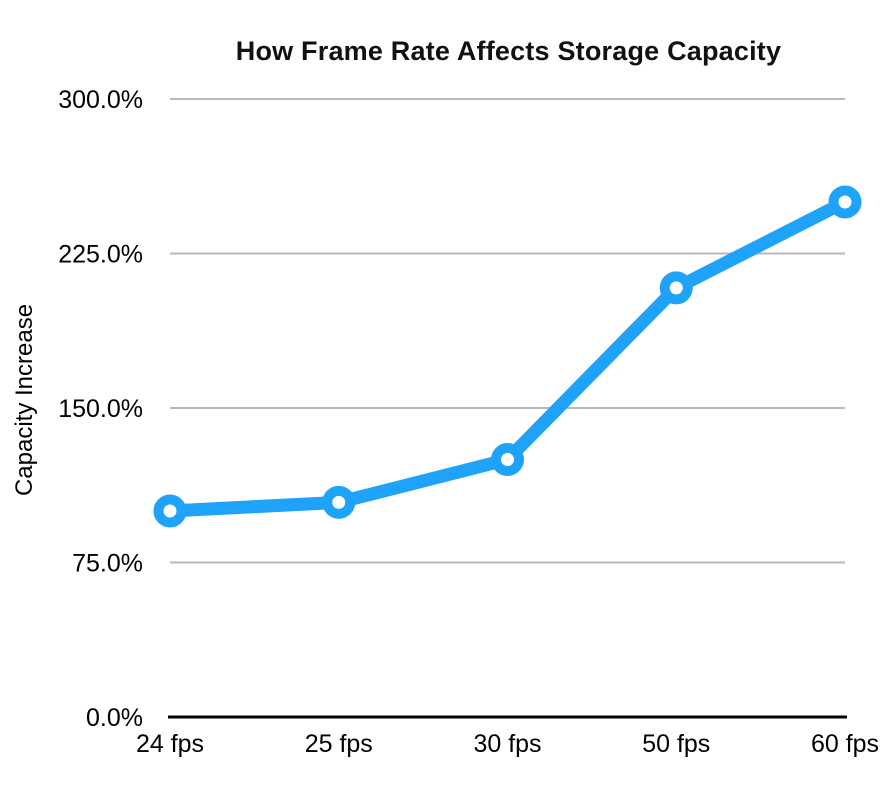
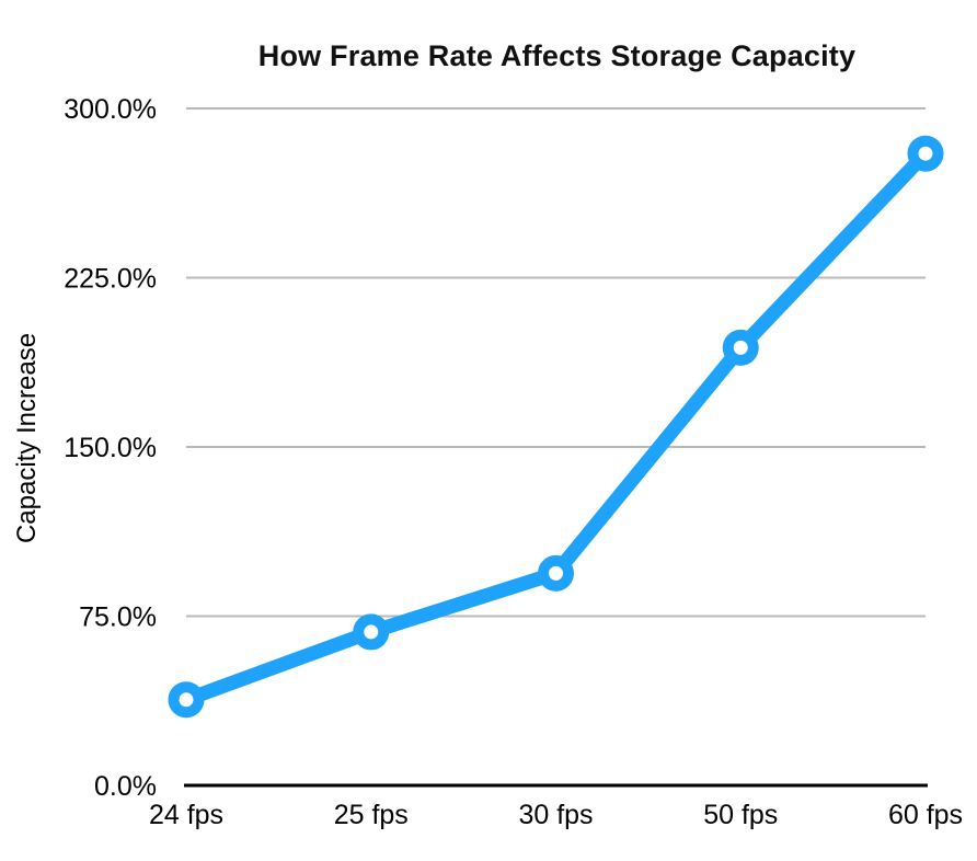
24 fps: 100% -> 38%
25 fps: 104% -> 68%
30 fps: 125% -> 94%
50 fps: 208% -> 194%
60 fps: 250% -> 280%
